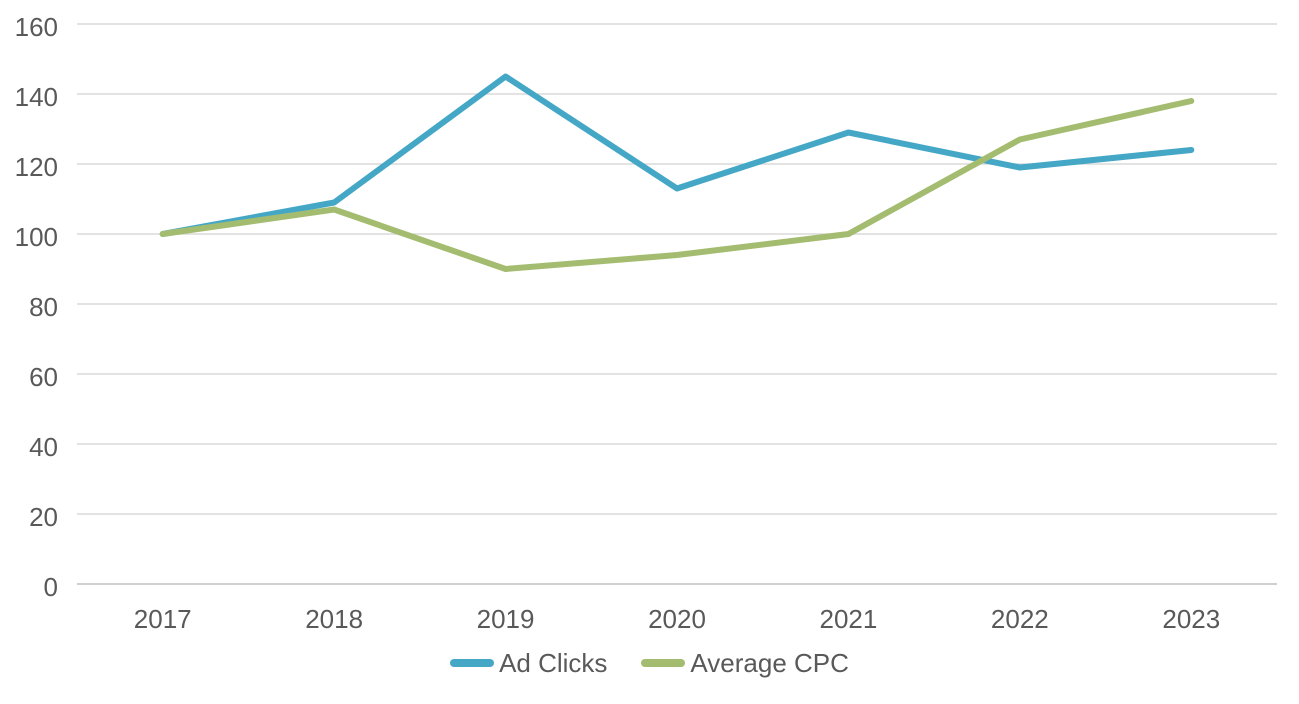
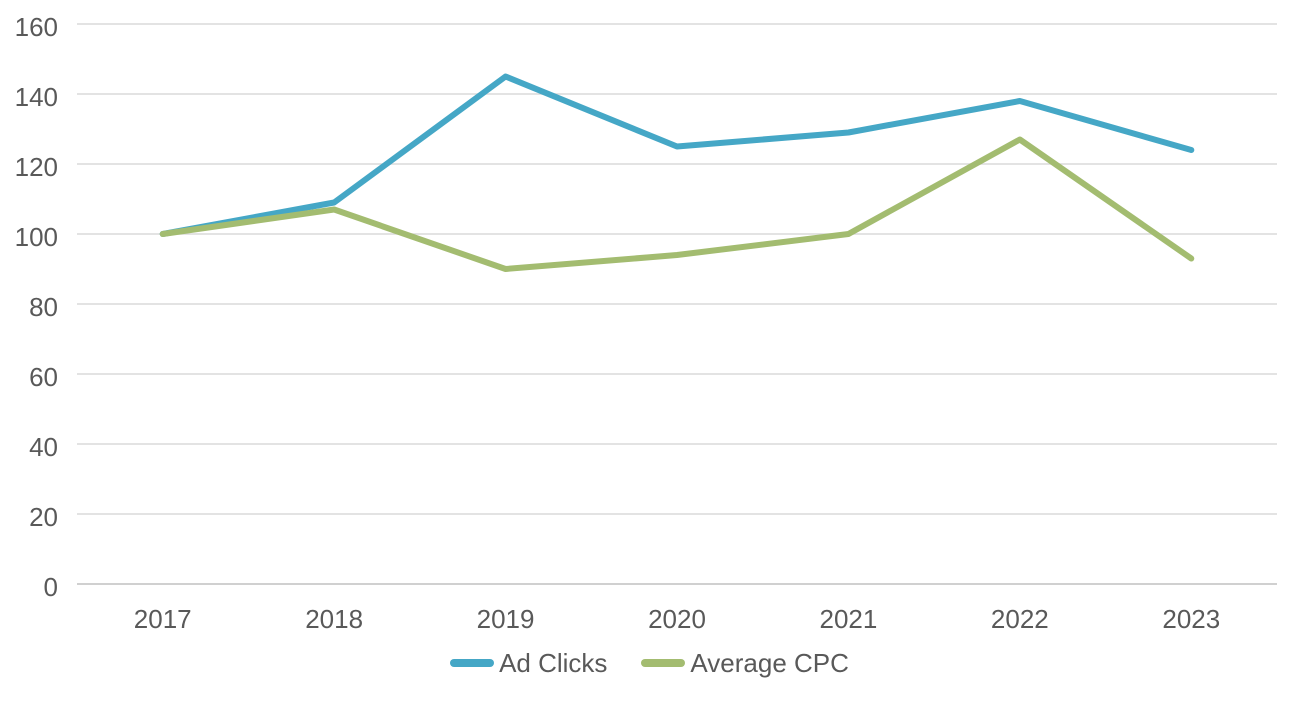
Ad Clicks/2020: 113 -> 125
Ad Clicks/2022: 119 -> 138
Average CPC/2023: 138 -> 93
